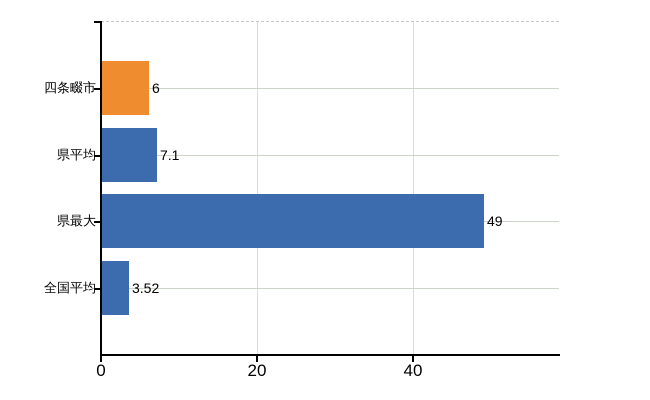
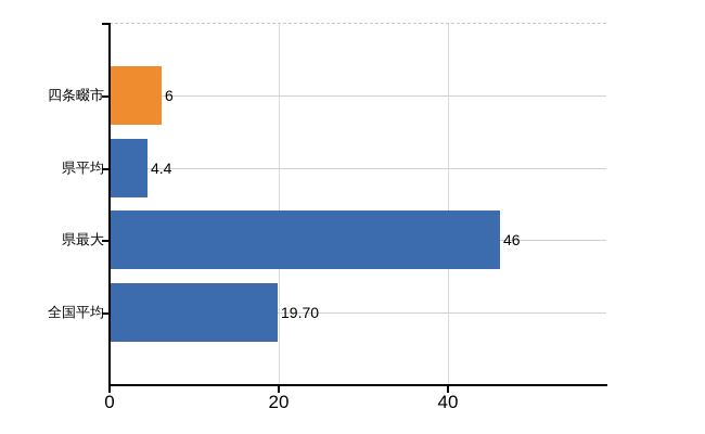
県平均: 7.1 -> 4.4
県最大: 49 -> 46
全国平均: 3.52 -> 19.70
